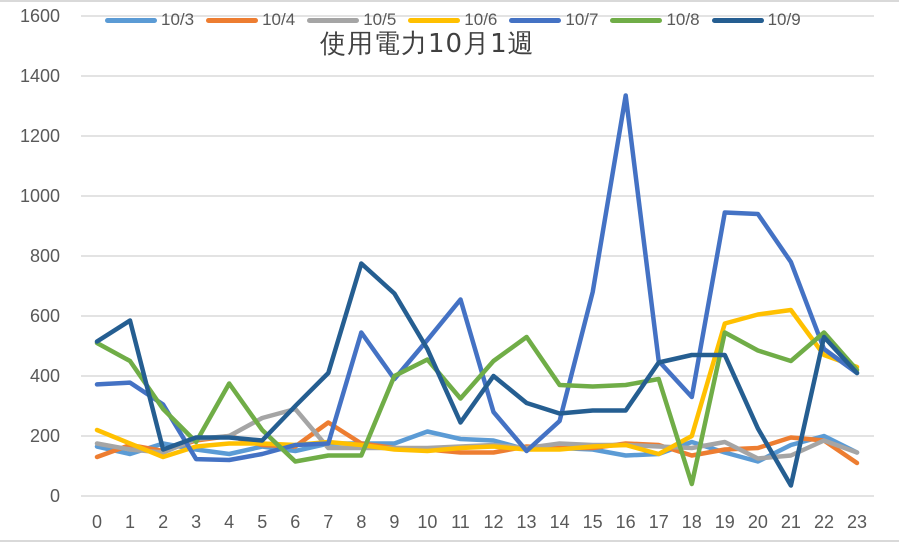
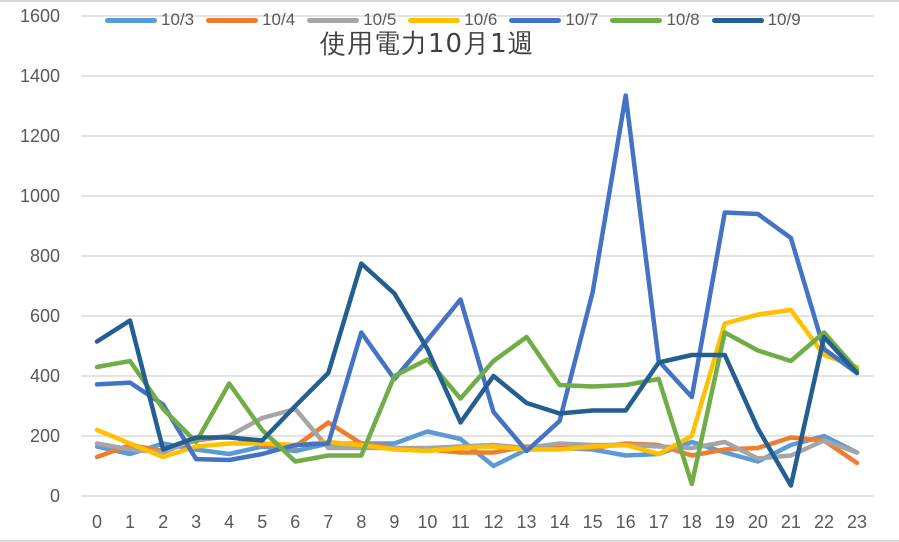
10/8/0: 510 -> 430
10/3/12: 180 -> 100
10/7/21: 780 -> 860
